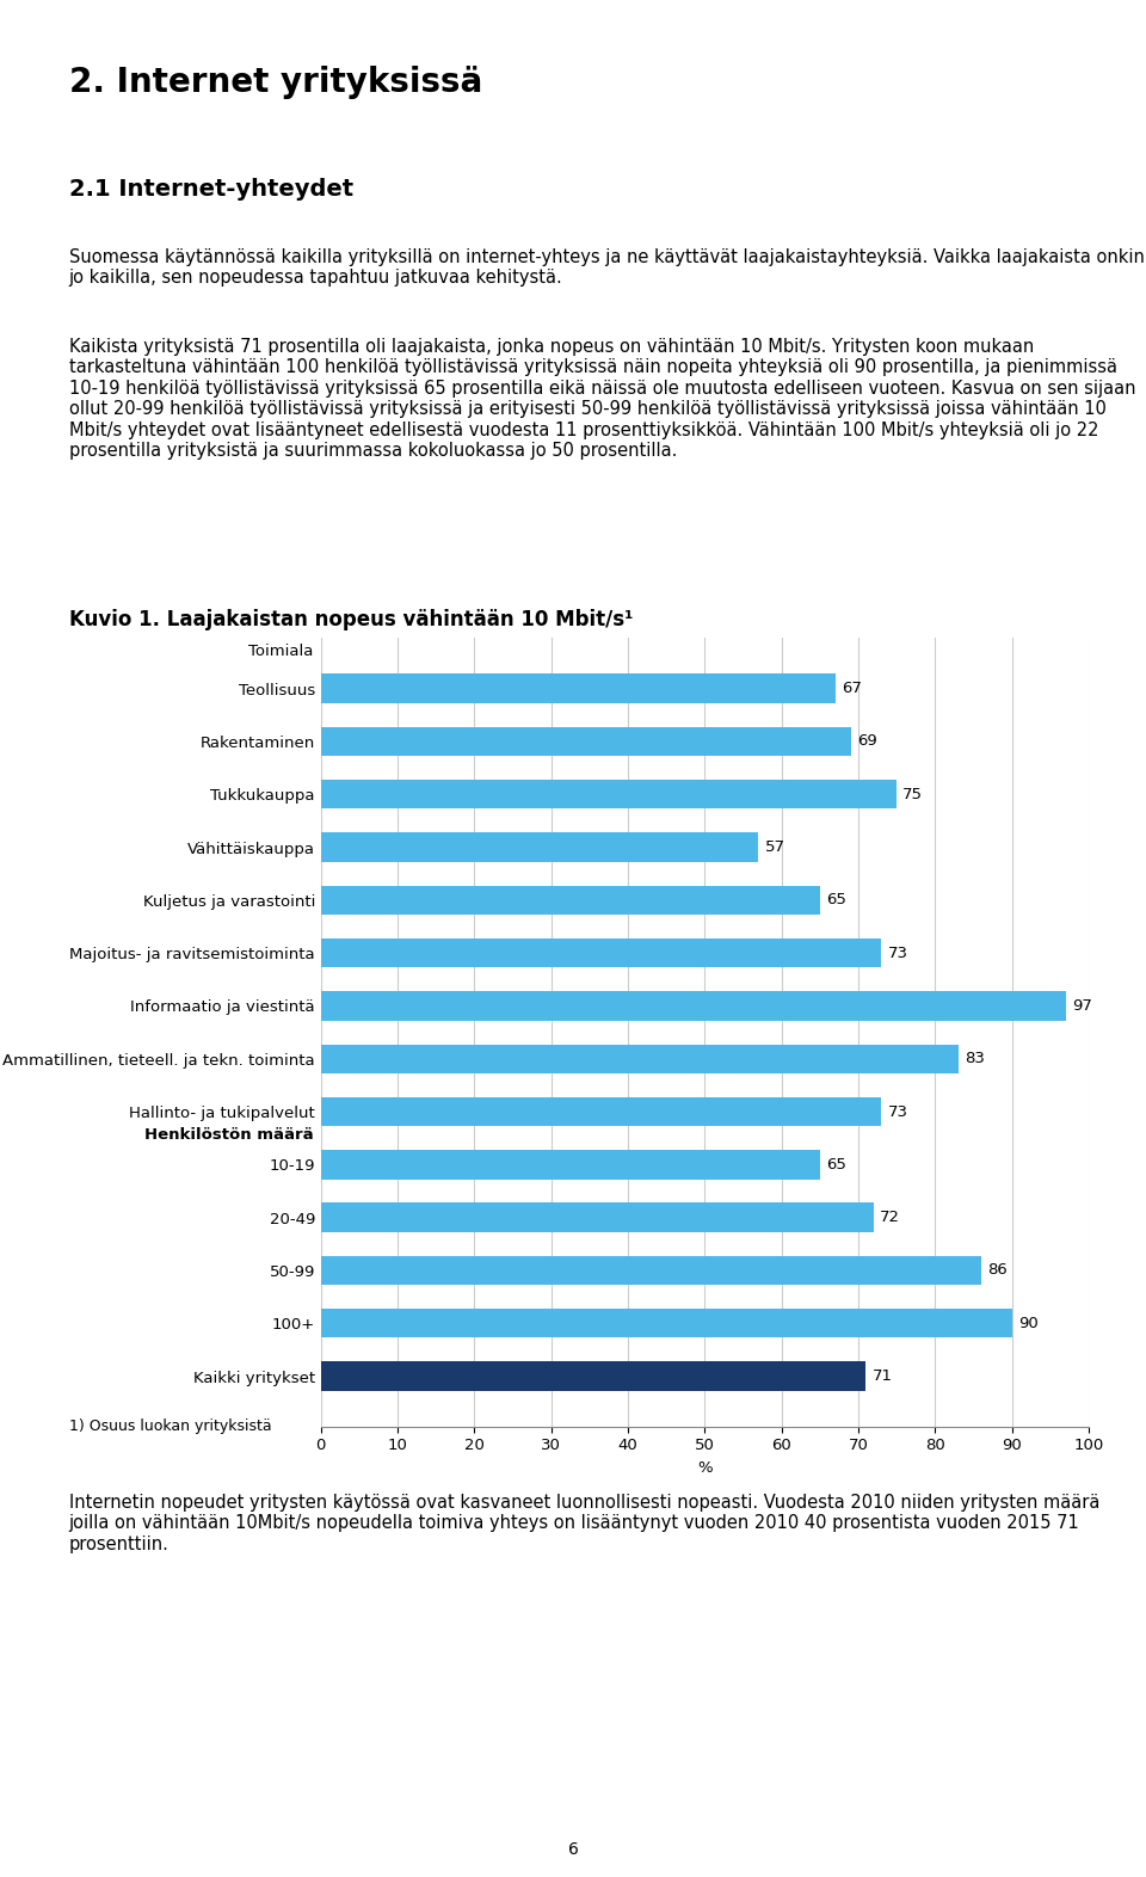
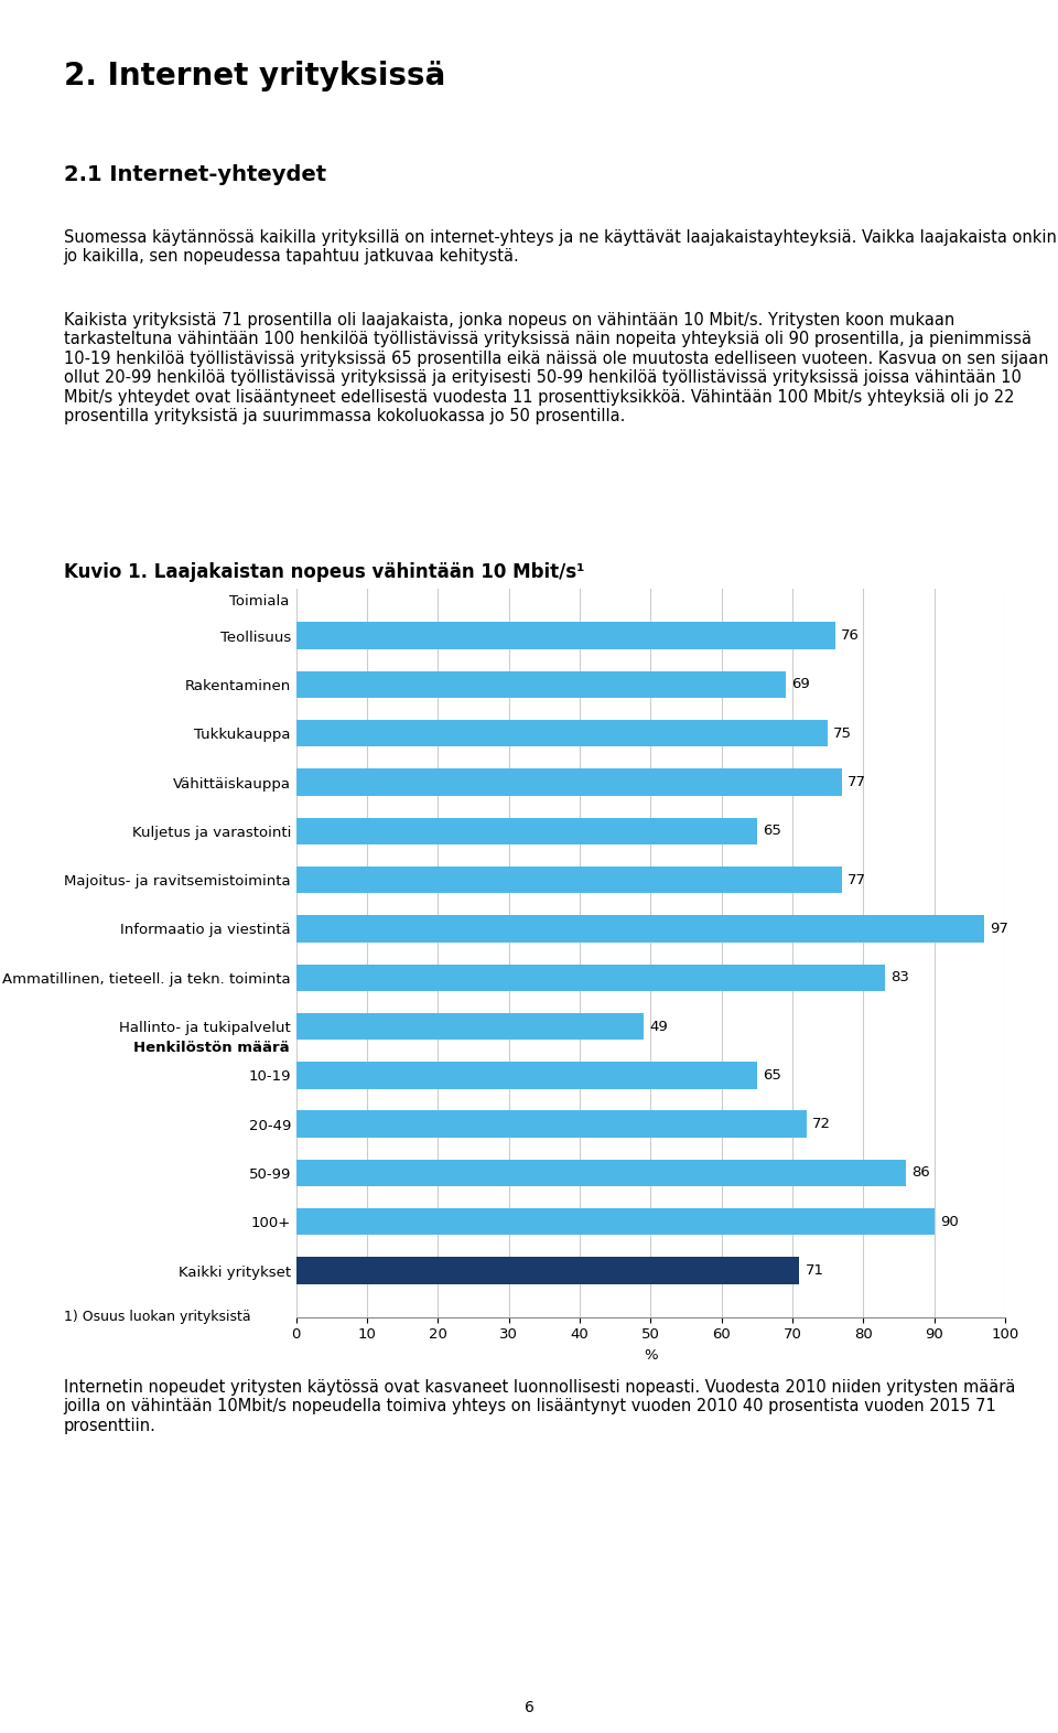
Teollisuus: 67 -> 76
Vähittäiskauppa: 57 -> 77
Majoitus- ja ravitsemistoiminta: 73 -> 77
Hallinto- ja tukipalvelut: 73 -> 49
